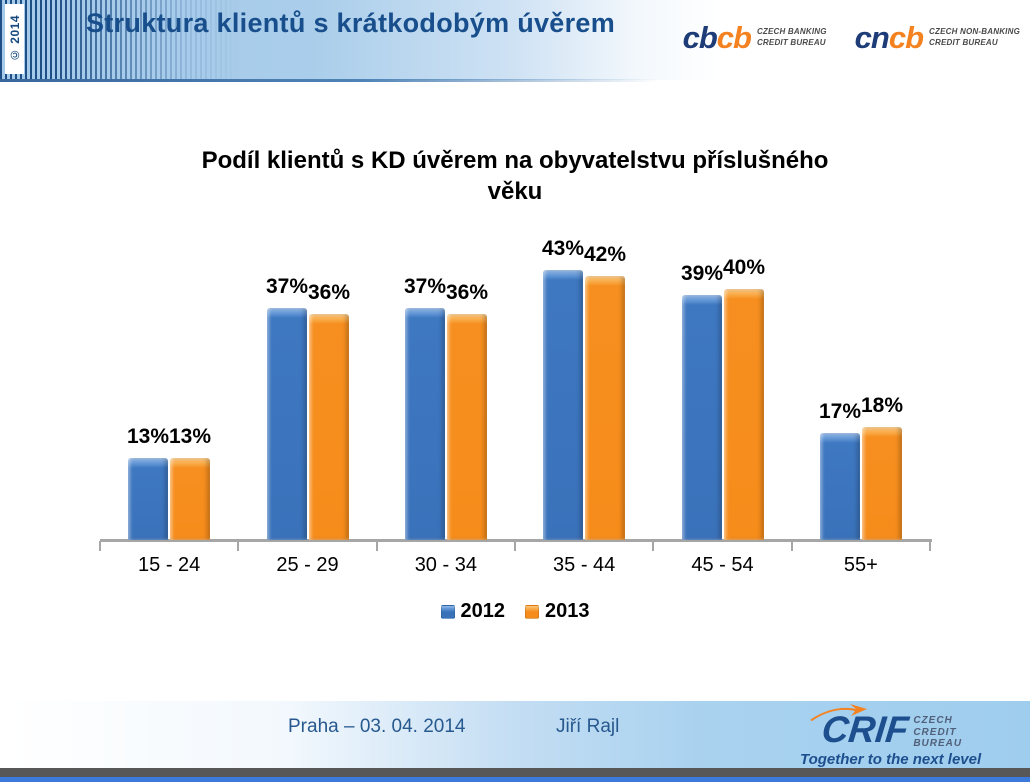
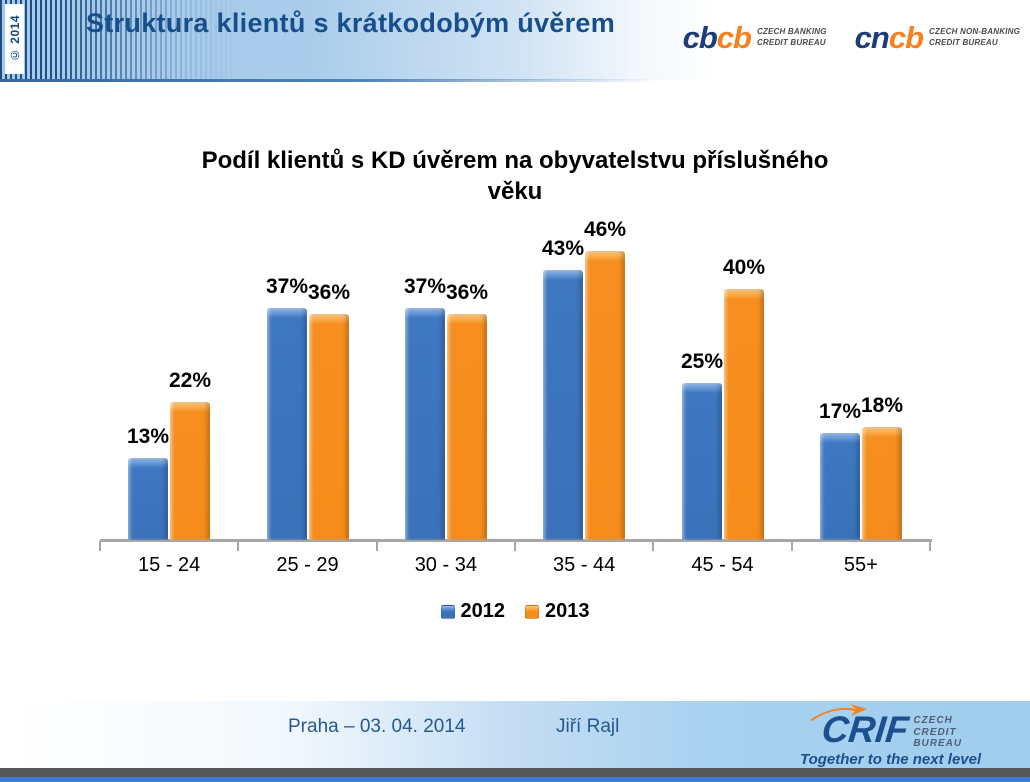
2013/15 - 24: 13% -> 22%
2013/35 - 44: 42% -> 46%
2012/45 - 54: 39% -> 25%
